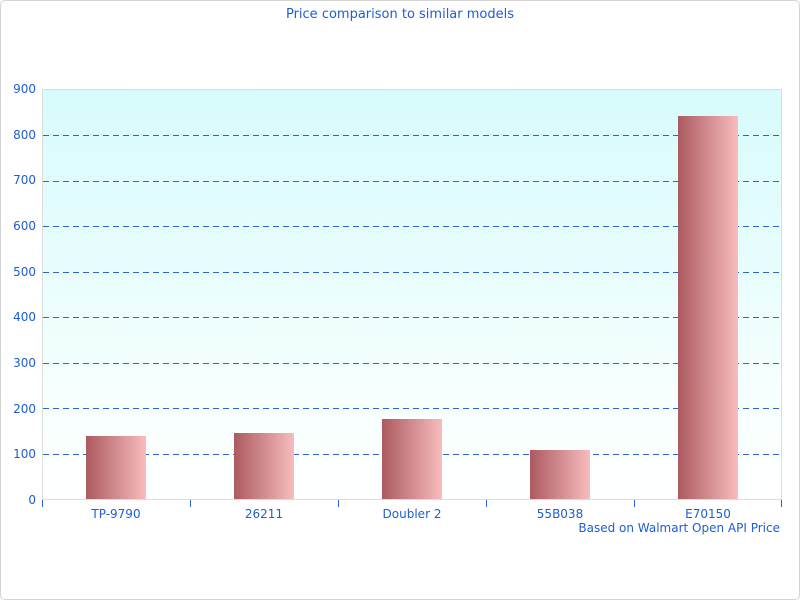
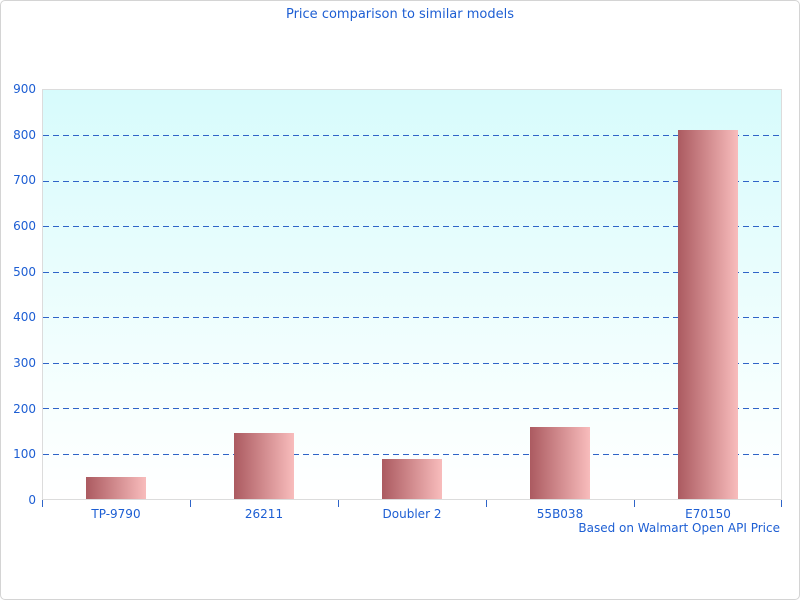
TP-9790: 140 -> 50
Doubler 2: 180 -> 90
55B038: 110 -> 160
E70150: 840 -> 810
